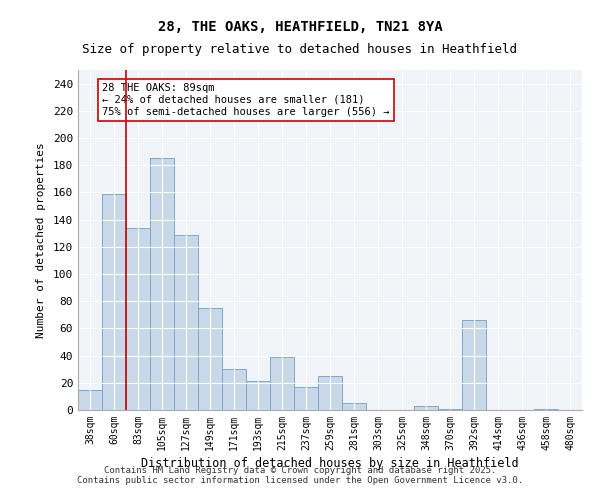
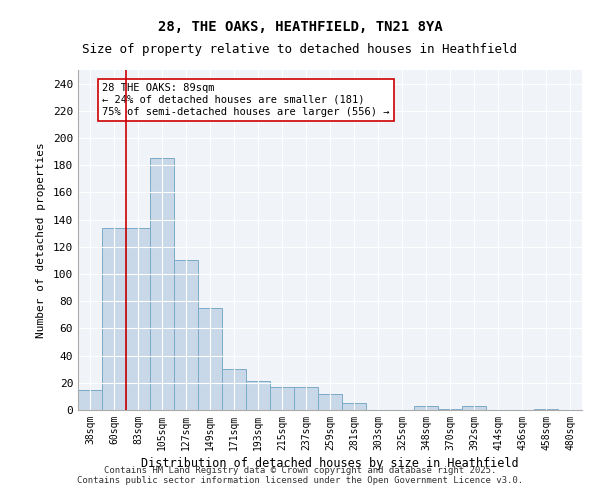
60sqm: 159 -> 134
127sqm: 129 -> 110
215sqm: 39 -> 17
259sqm: 25 -> 12
392sqm: 66 -> 3
